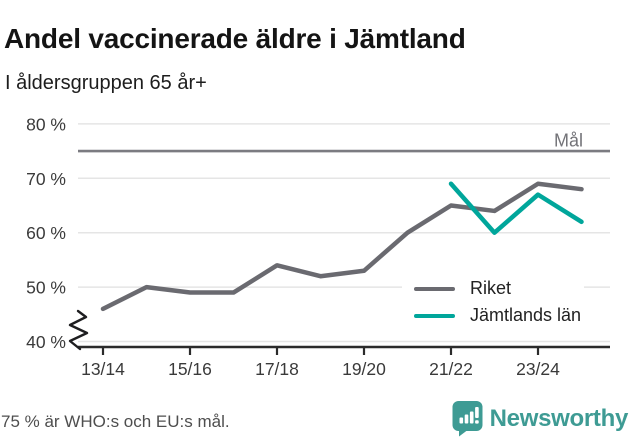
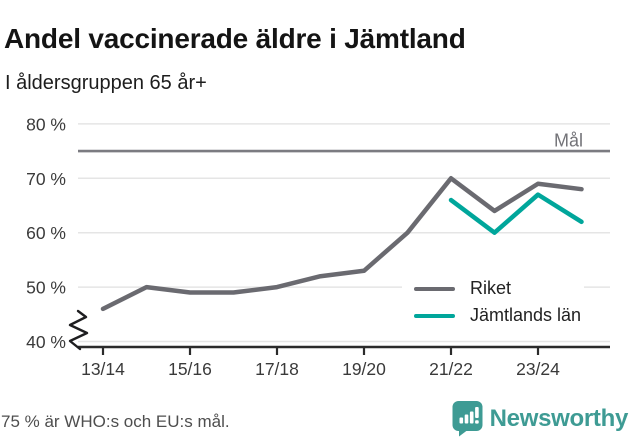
Riket/17/18: 54% -> 50%
Riket/21/22: 65% -> 70%
Jämtlands län/21/22: 69% -> 66%
